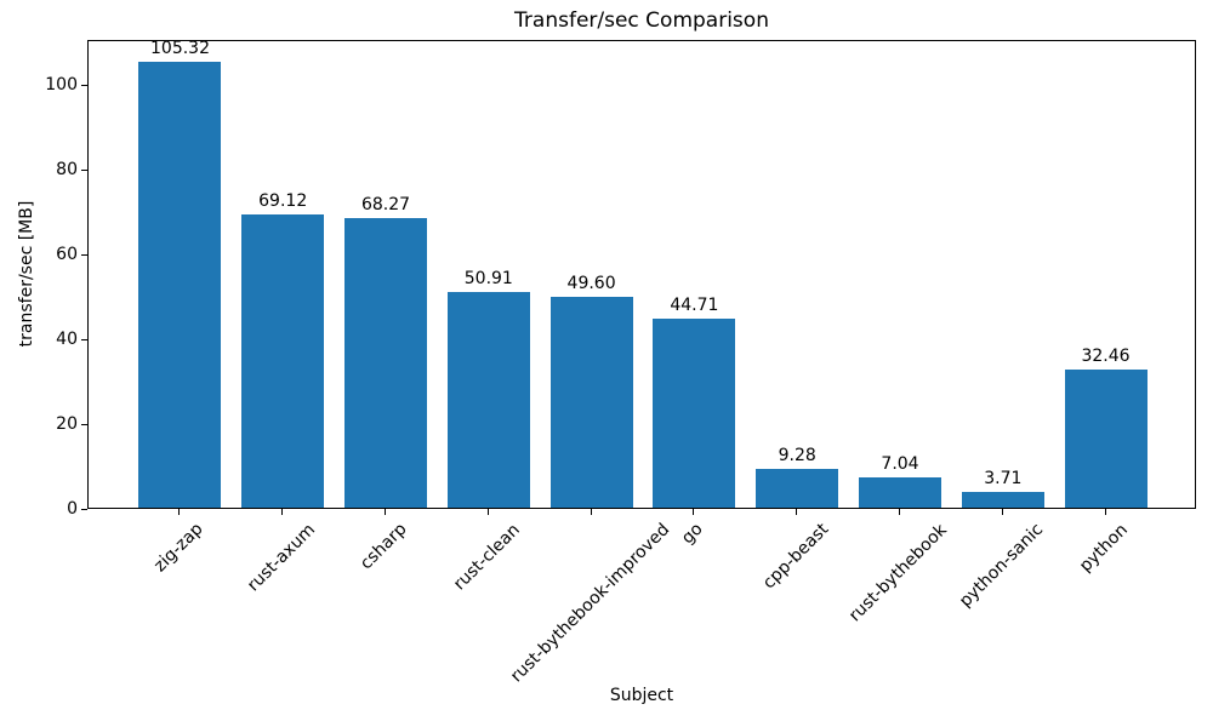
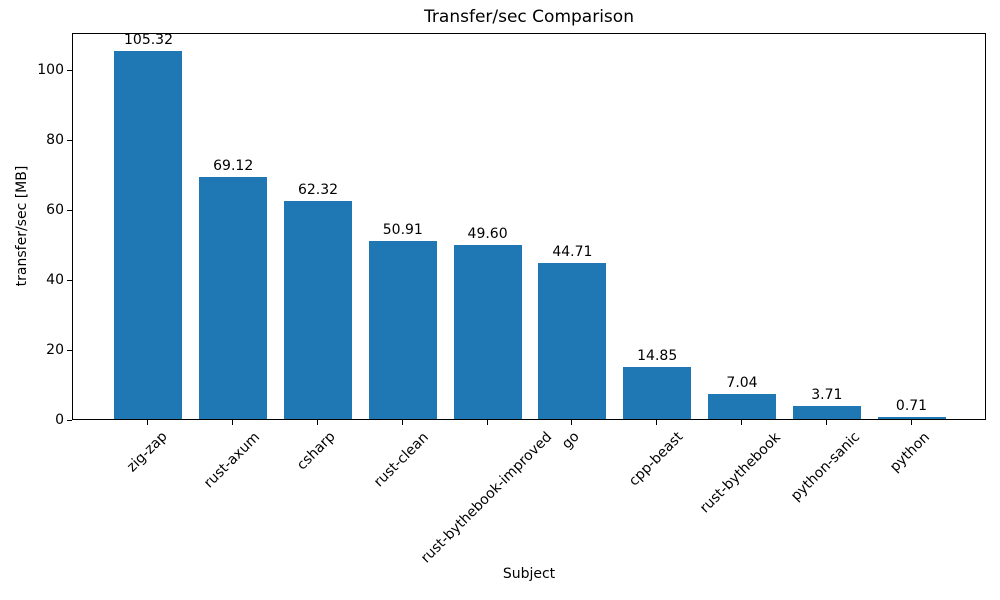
csharp: 68.27 -> 62.32
cpp-beast: 9.28 -> 14.85
python: 32.46 -> 0.71
